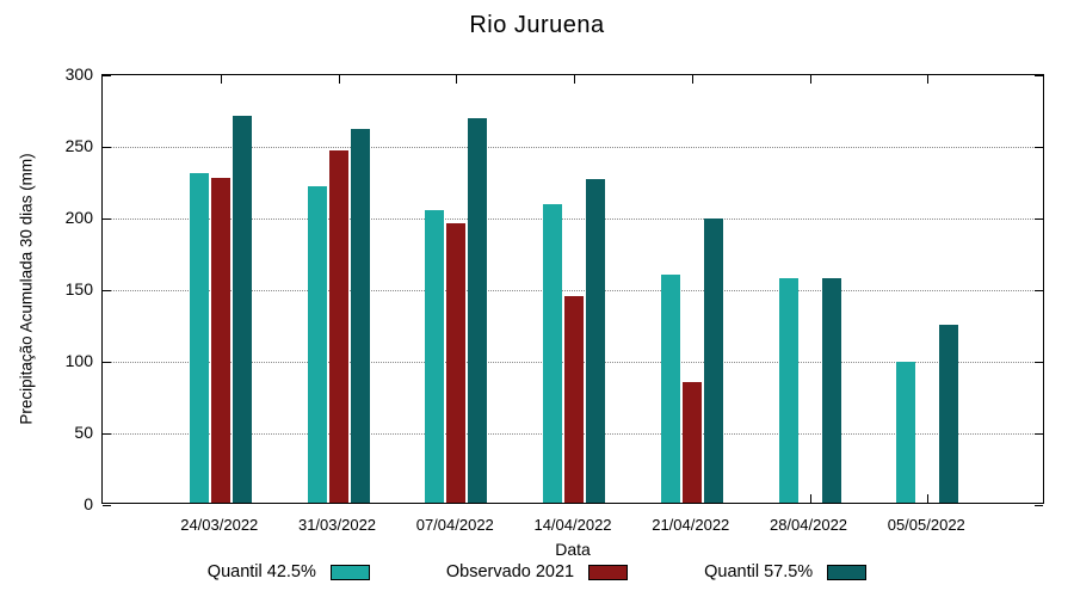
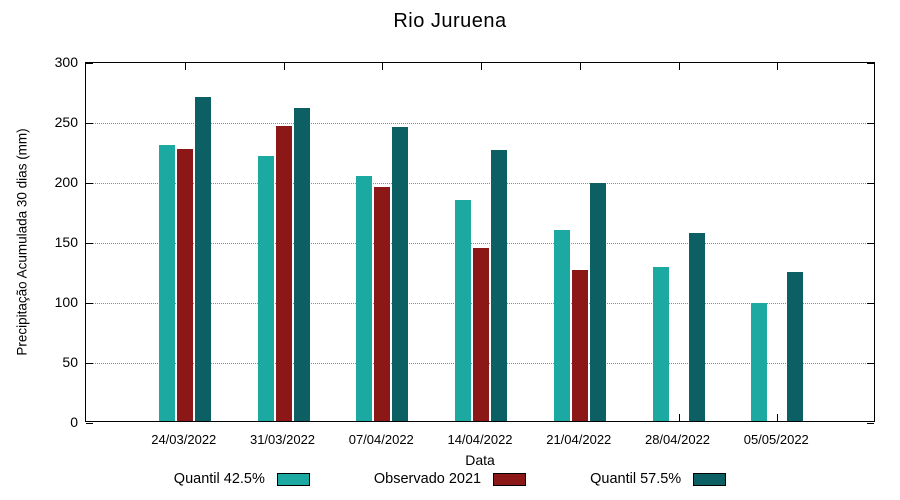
Quantil 57.5%/07/04/2022: 268 -> 245
Quantil 42.5%/14/04/2022: 208 -> 184
Observado 2021/21/04/2022: 84 -> 126
Quantil 42.5%/28/04/2022: 157 -> 128
